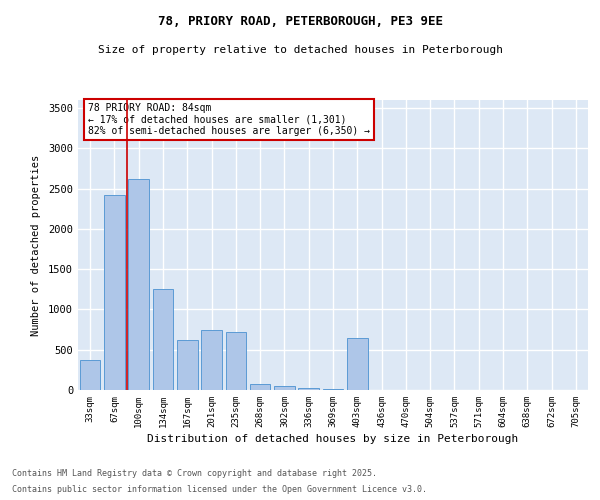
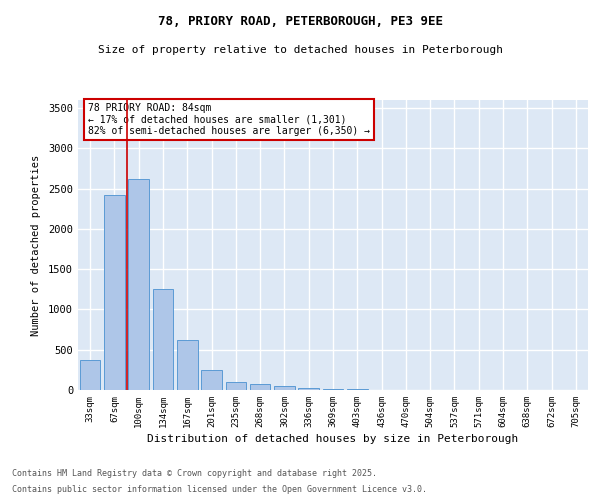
201sqm: 740 -> 250
235sqm: 720 -> 100
403sqm: 640 -> 10
